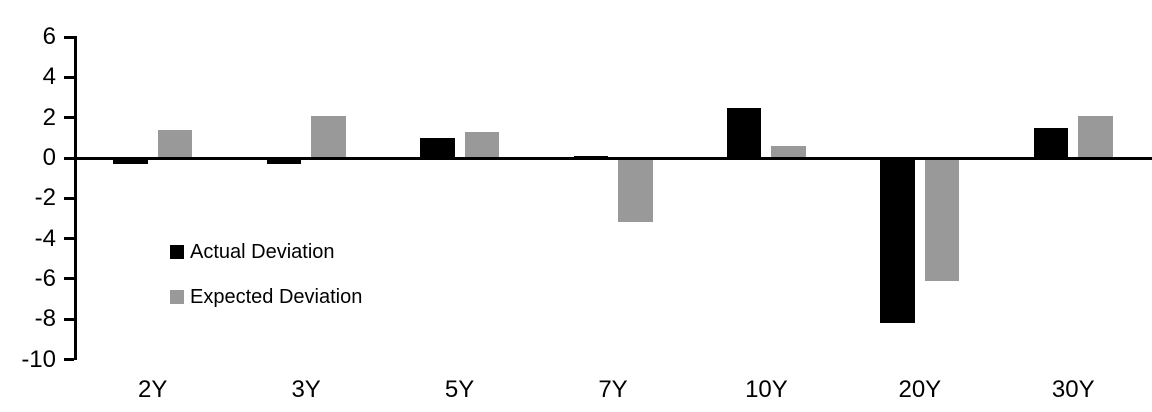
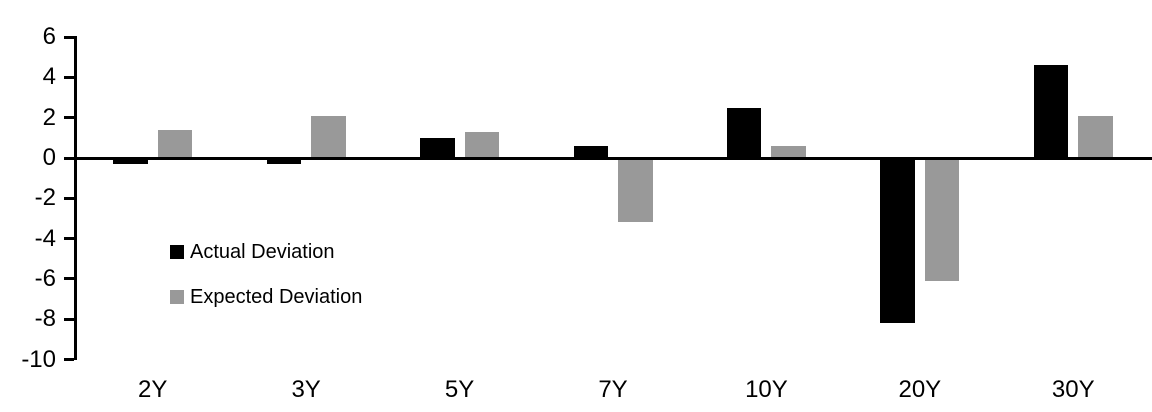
Actual Deviation/7Y: 0.1 -> 0.6
Actual Deviation/30Y: 1.5 -> 4.6
